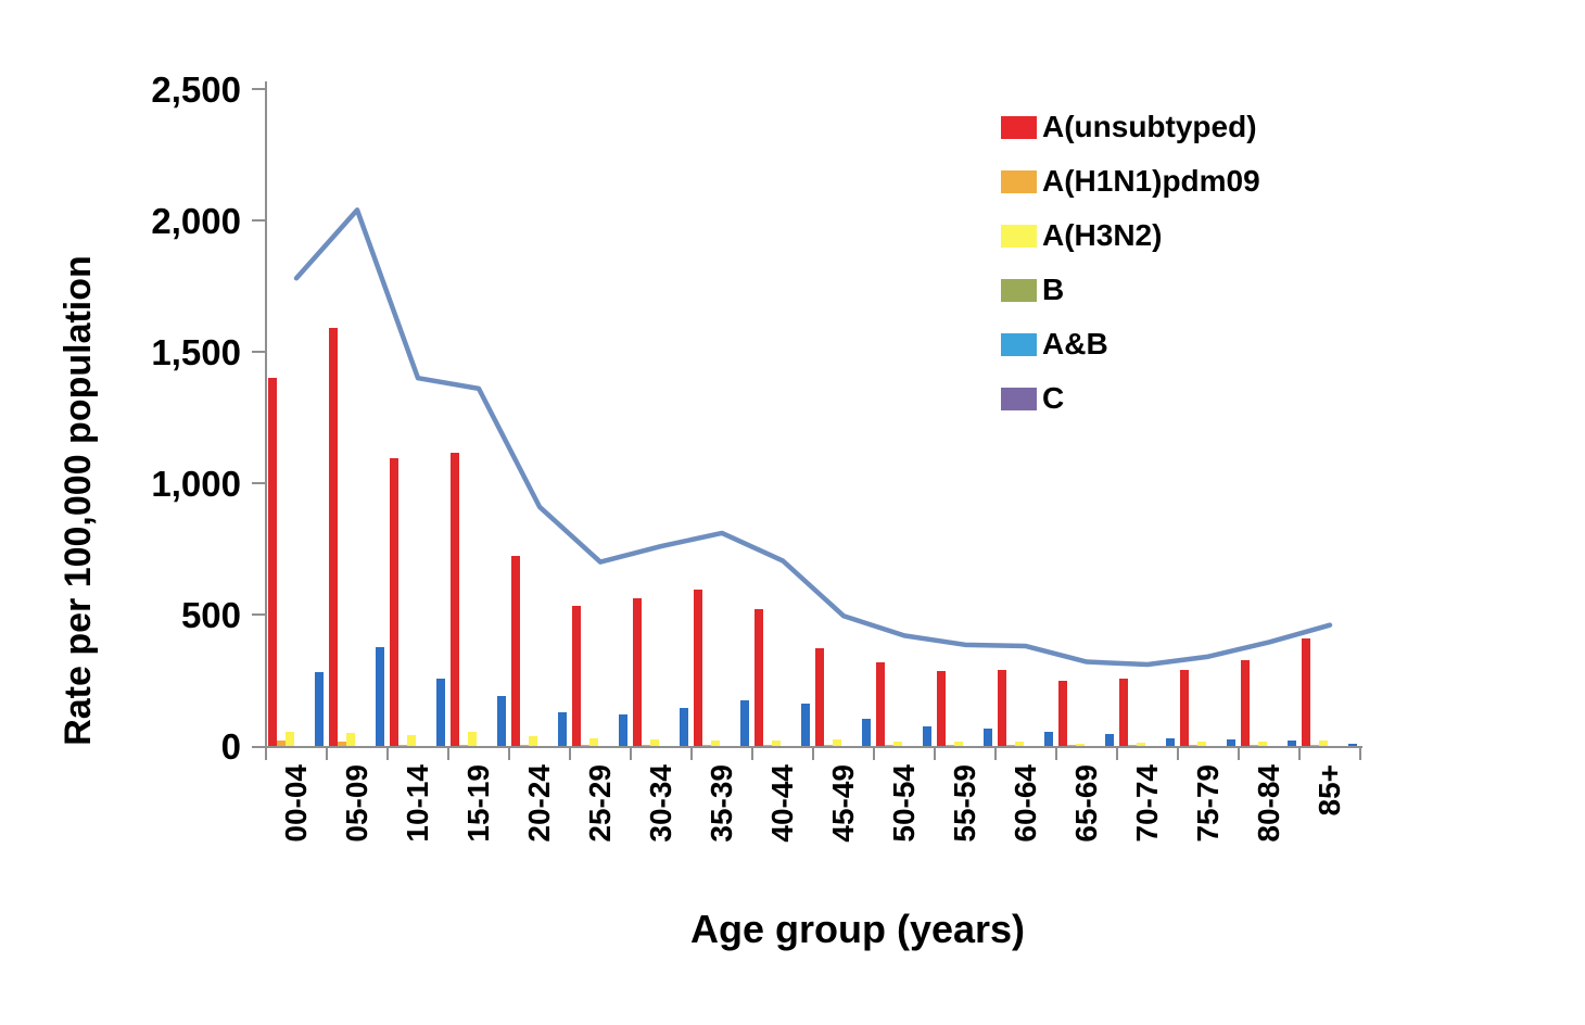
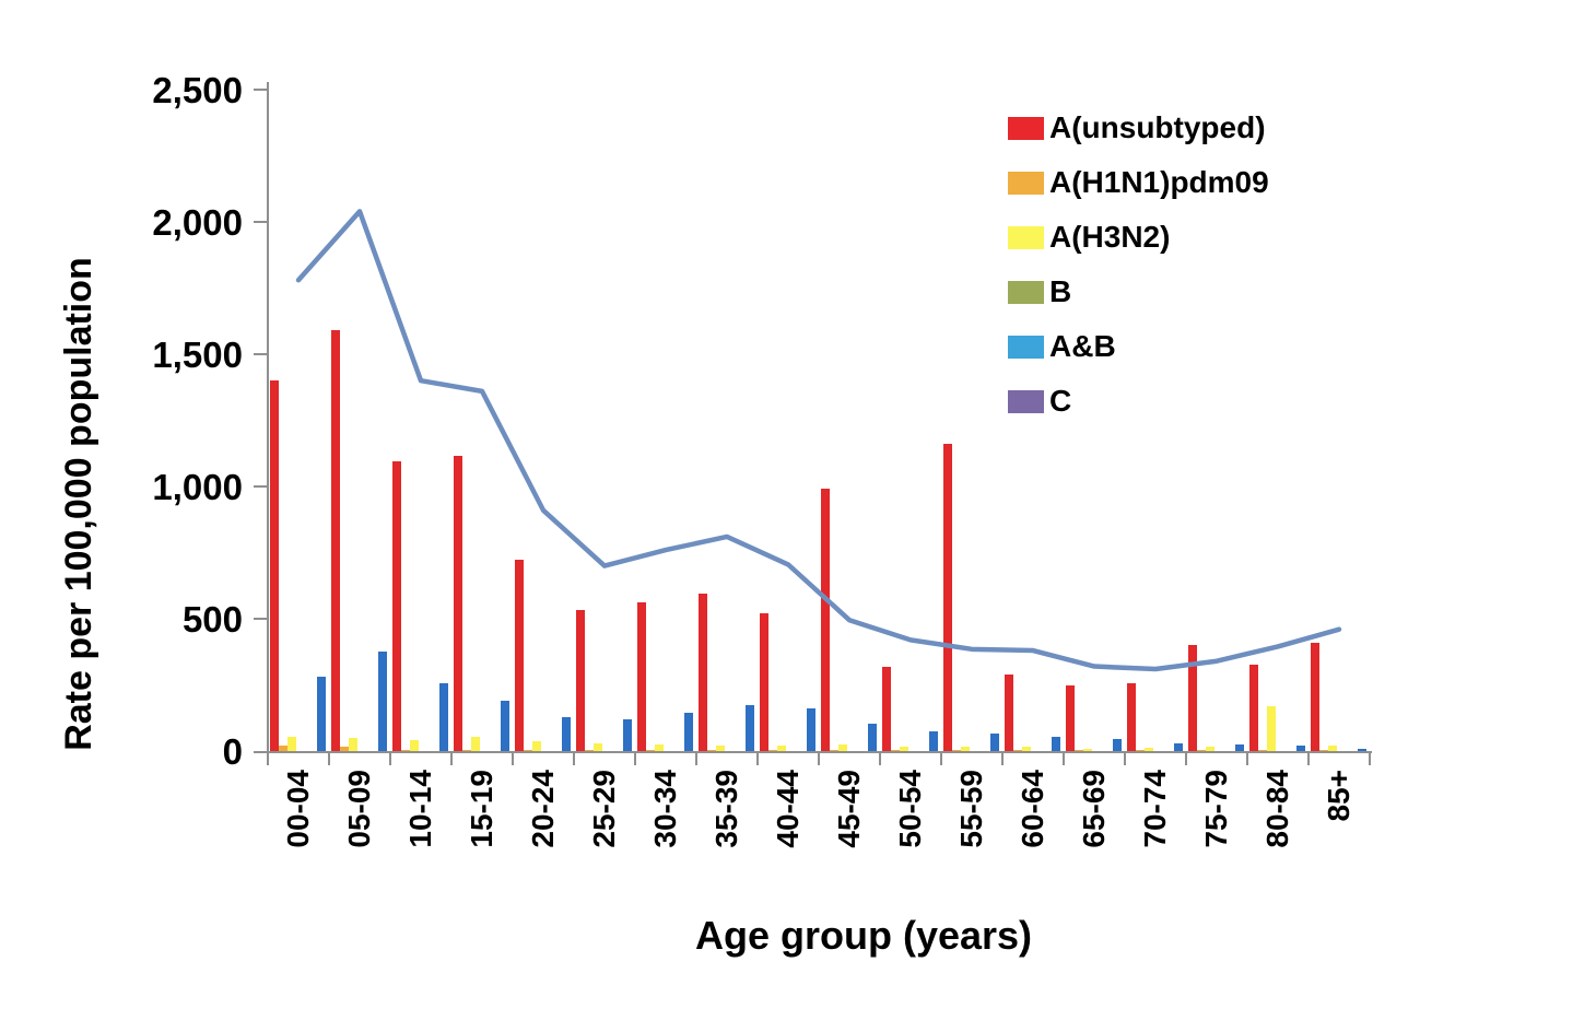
A(unsubtyped)/45-49: 370 -> 990
A(unsubtyped)/55-59: 280 -> 1160
A(unsubtyped)/75-79: 290 -> 400
A(H3N2)/80-84: 20 -> 170
